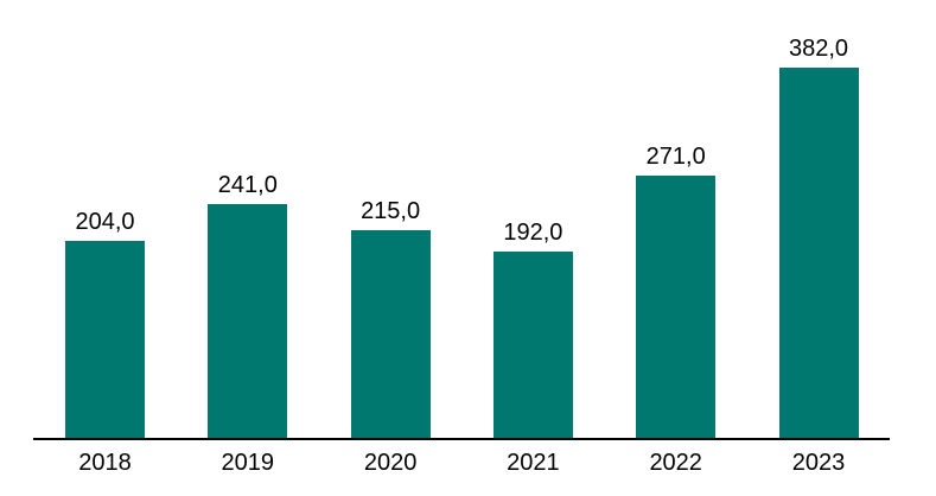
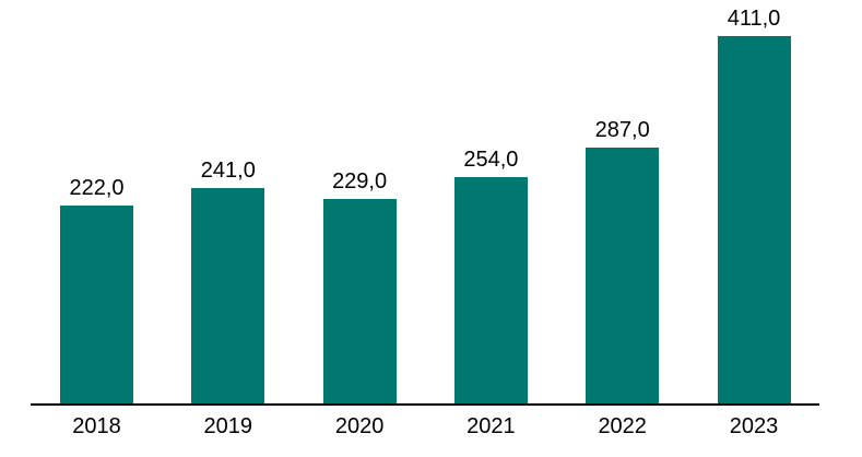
2018: 204,0 -> 222,0
2020: 215,0 -> 229,0
2021: 192,0 -> 254,0
2022: 271,0 -> 287,0
2023: 382,0 -> 411,0
